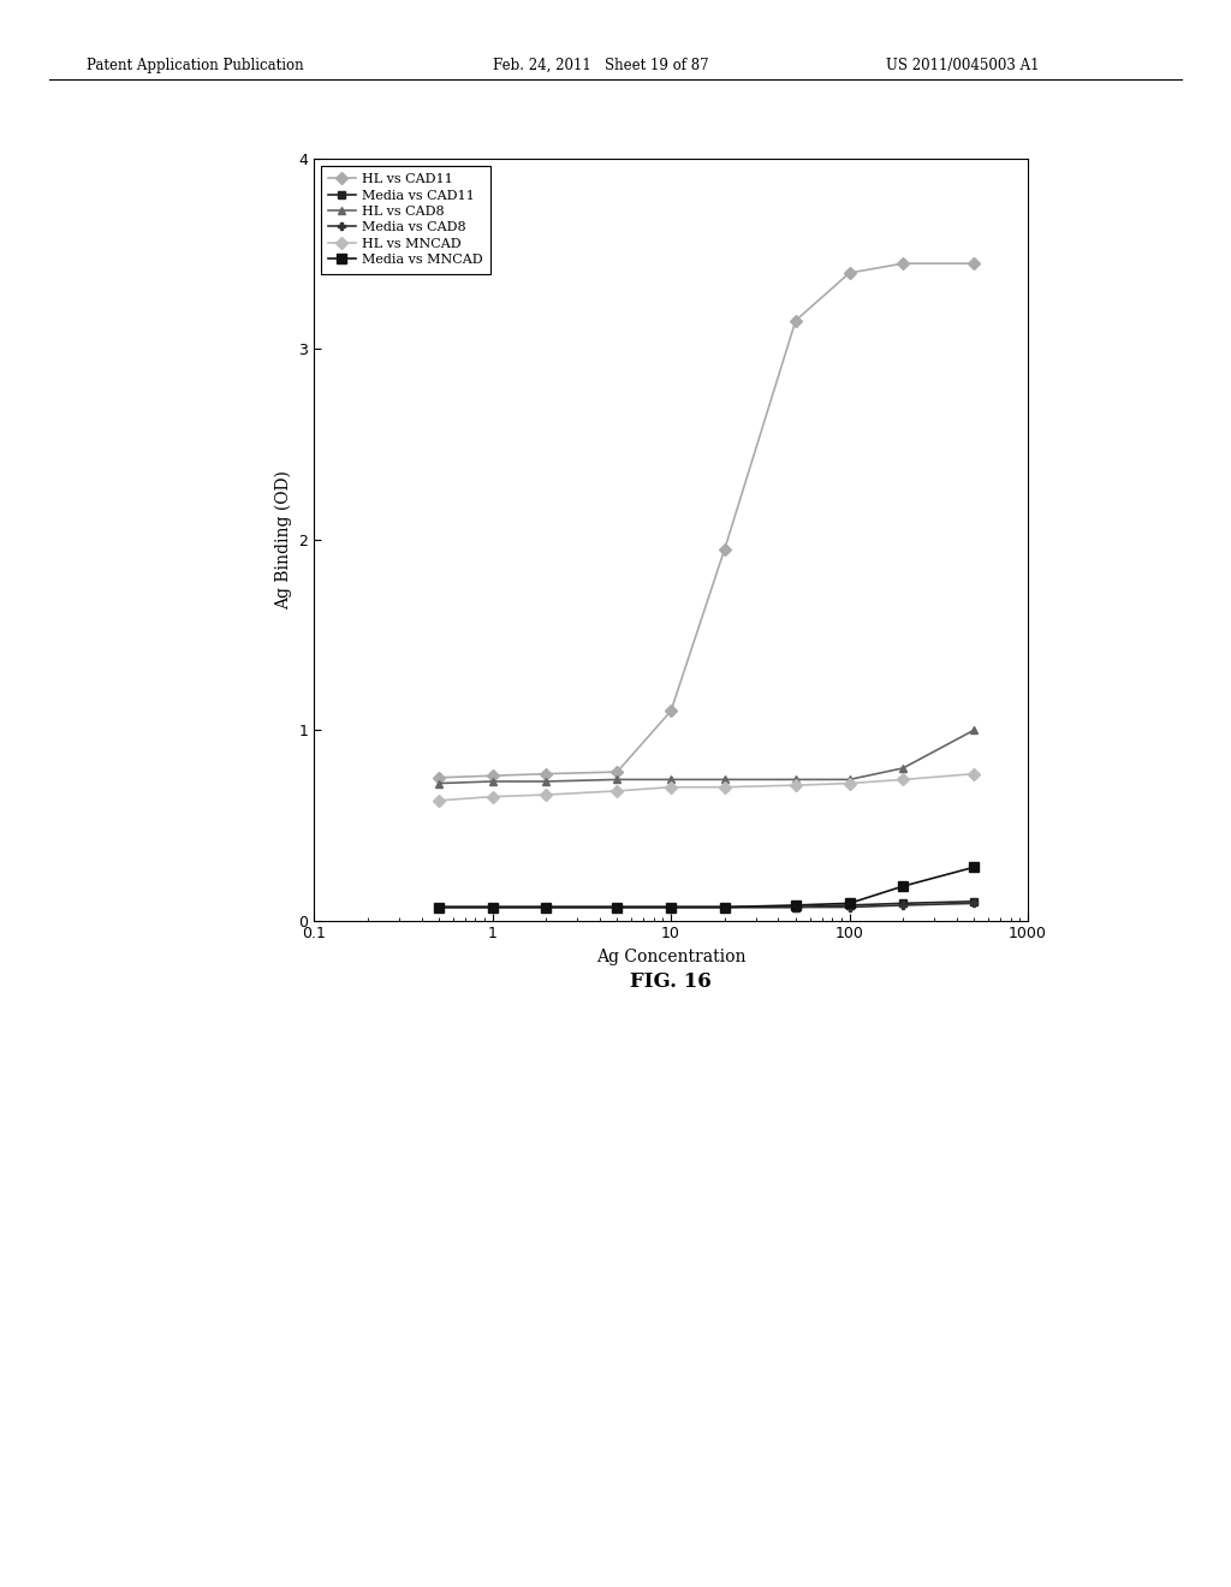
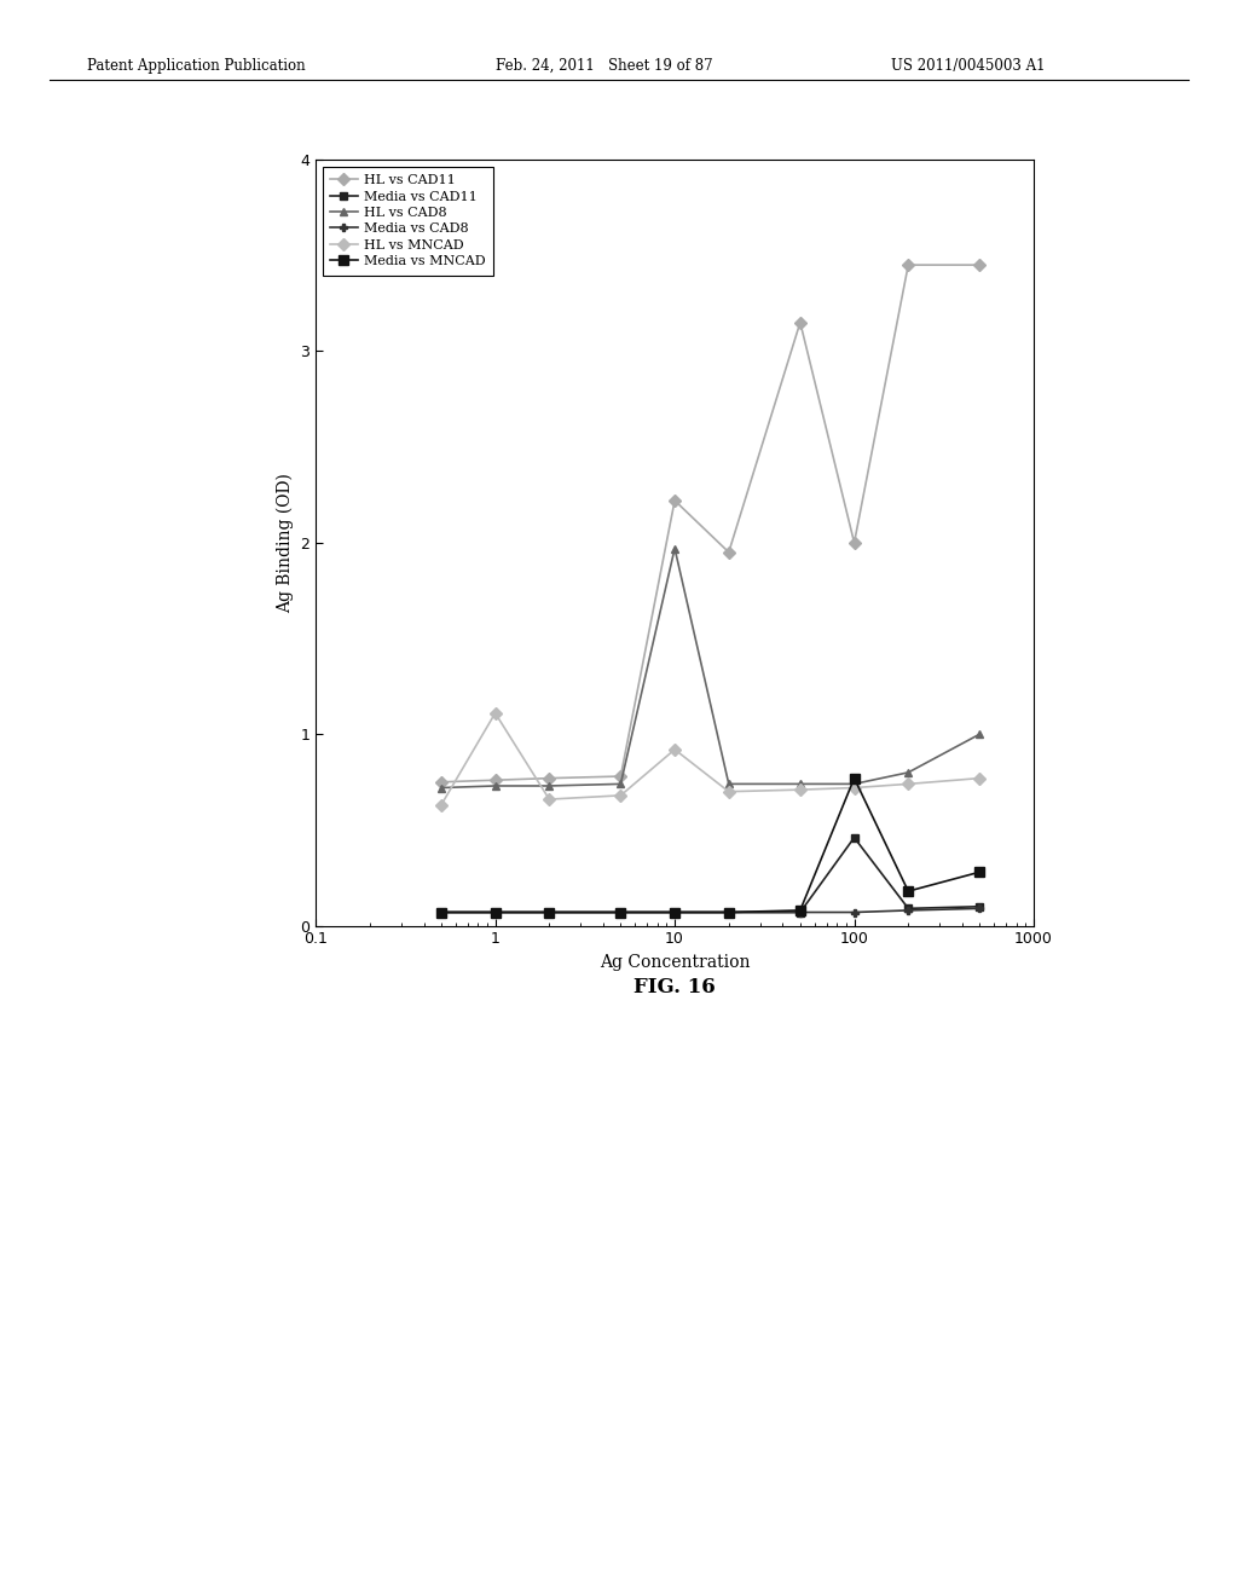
HL vs MNCAD/1: 0.65 -> 1.11
HL vs CAD11/10: 1.10 -> 2.22
HL vs CAD8/10: 0.74 -> 1.97
HL vs MNCAD/10: 0.70 -> 0.92
HL vs CAD11/100: 3.40 -> 2.00
Media vs CAD11/100: 0.08 -> 0.46
Media vs MNCAD/100: 0.09 -> 0.77
